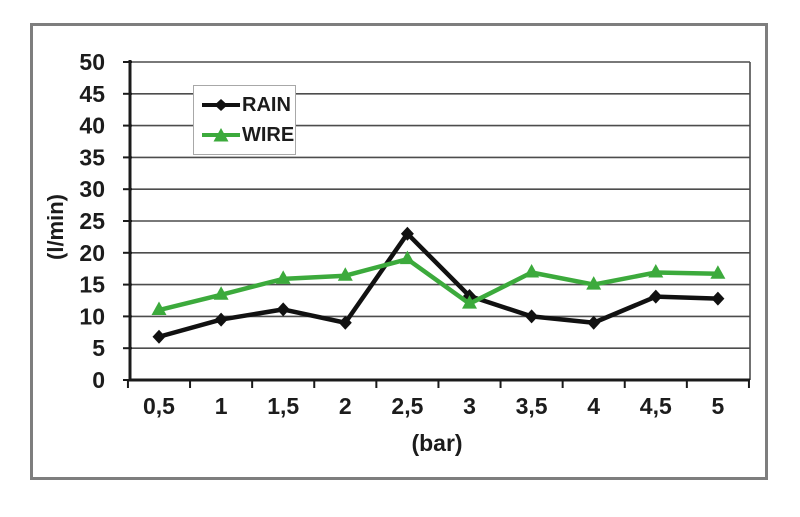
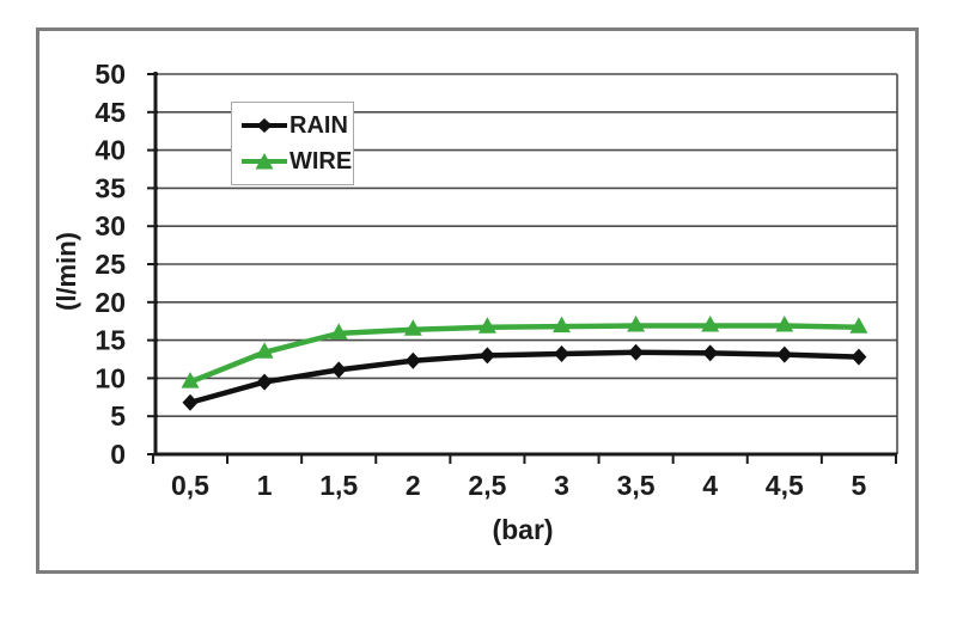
WIRE/0,5: 11 -> 10
RAIN/2: 9 -> 12
RAIN/2,5: 23 -> 13
WIRE/2,5: 19 -> 17
WIRE/3: 12 -> 17
RAIN/3,5: 10 -> 13
RAIN/4: 9 -> 13
WIRE/4: 15 -> 17
